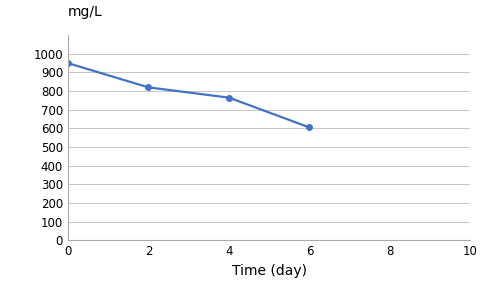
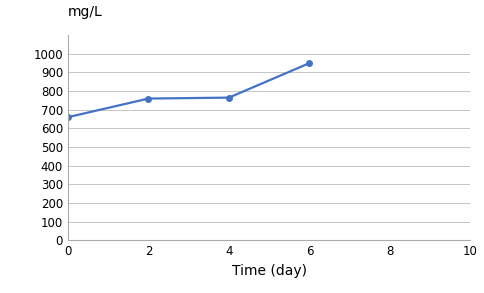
0: 950 -> 660
2: 820 -> 760
6: 600 -> 950
